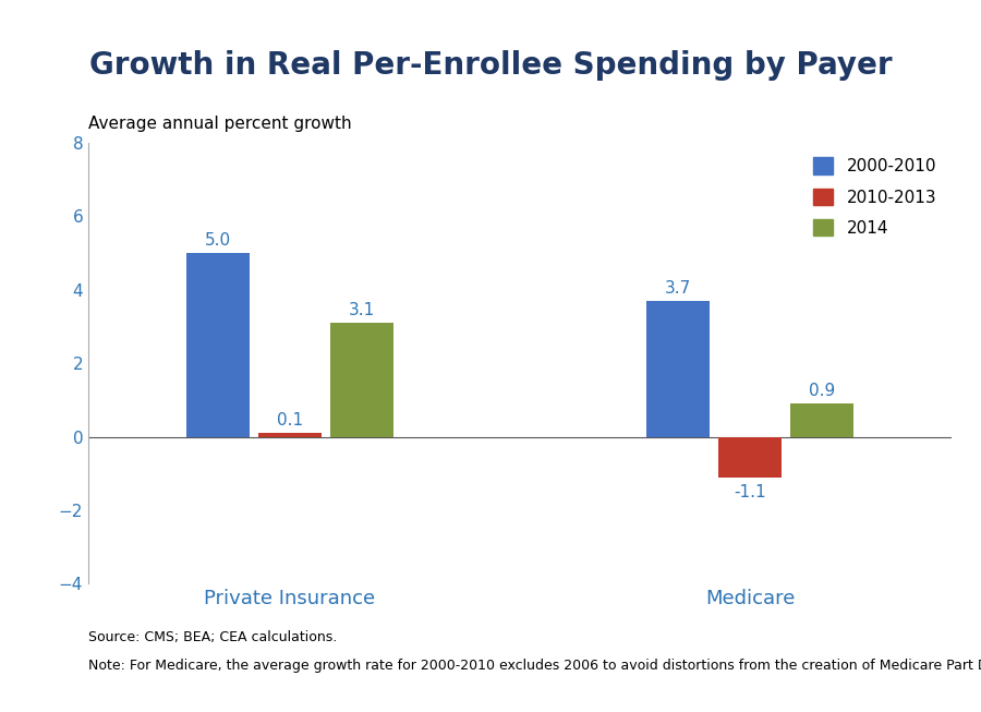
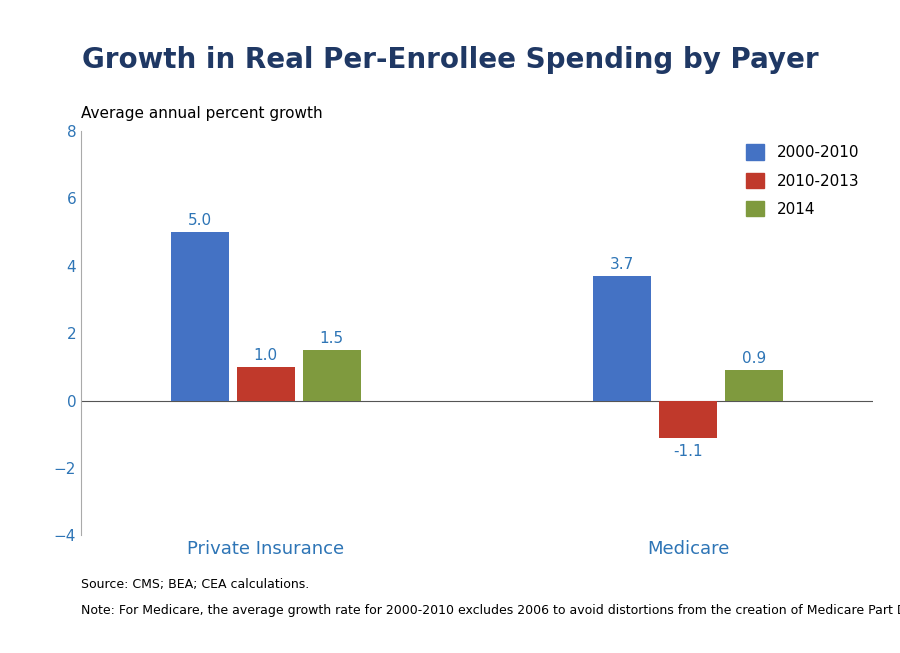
2010-2013/Private Insurance: 0.1 -> 1.0
2014/Private Insurance: 3.1 -> 1.5
